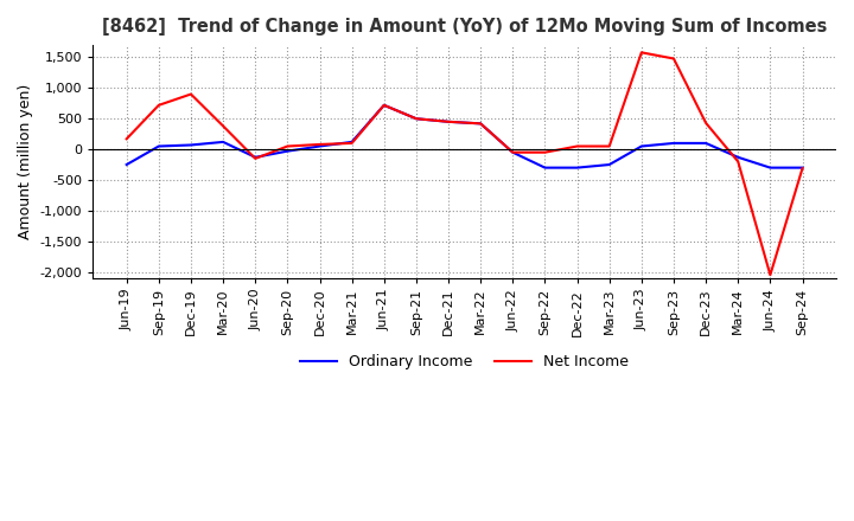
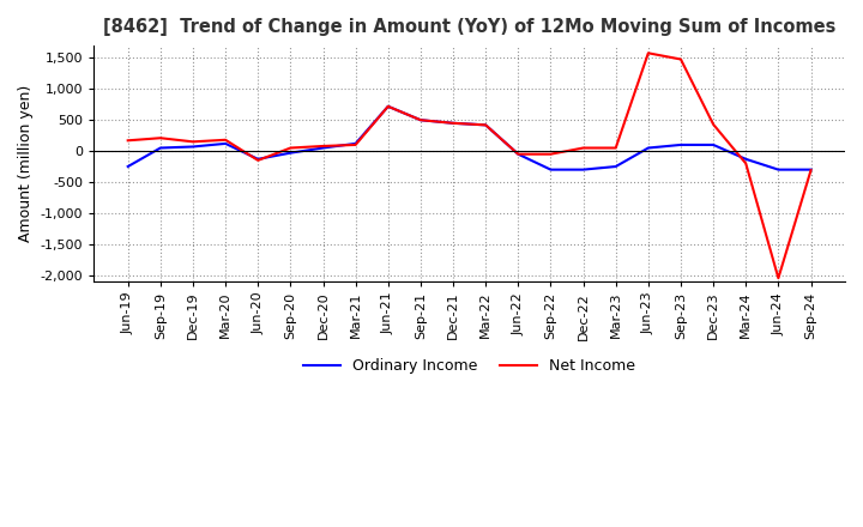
Net Income/Sep-19: 720 -> 210
Net Income/Dec-19: 900 -> 150
Net Income/Mar-20: 380 -> 180
